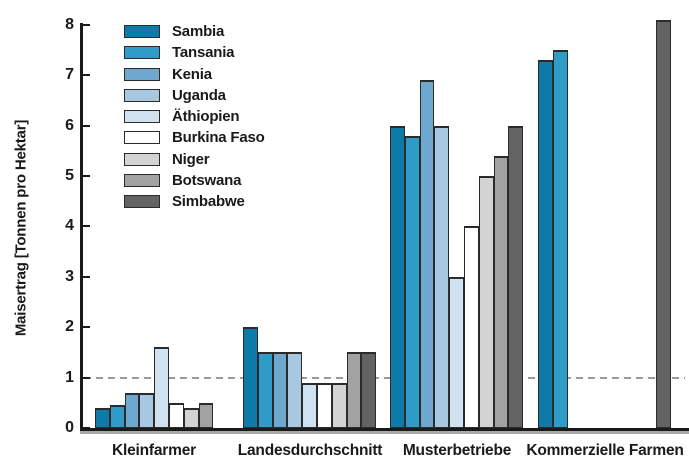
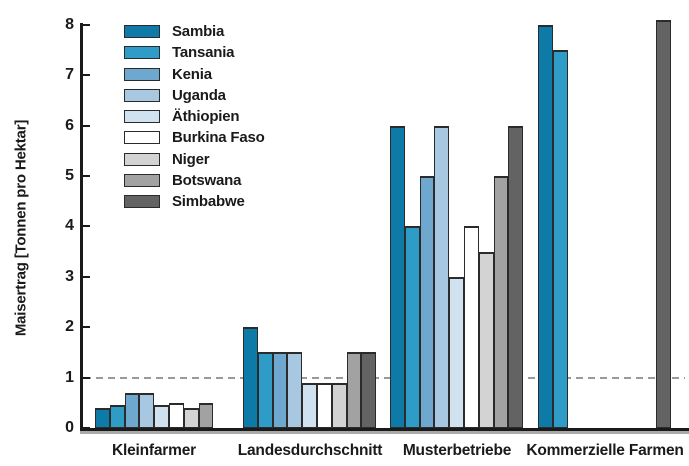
Äthiopien/Kleinfarmer: 1.6 -> 0.5
Tansania/Musterbetriebe: 5.8 -> 4.0
Kenia/Musterbetriebe: 6.9 -> 5.0
Niger/Musterbetriebe: 5.0 -> 3.5
Botswana/Musterbetriebe: 5.4 -> 5.0
Sambia/Kommerzielle Farmen: 7.3 -> 8.0
